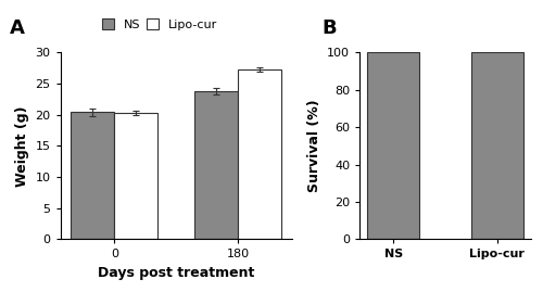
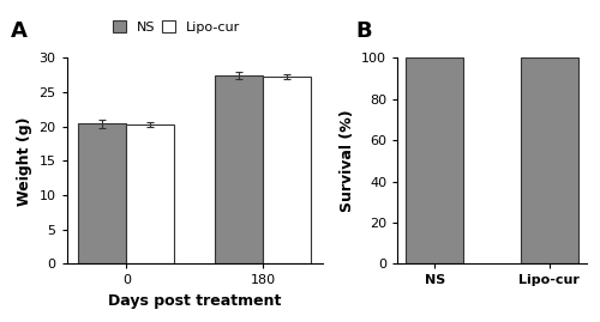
NS/180: 23.8 -> 27.5
